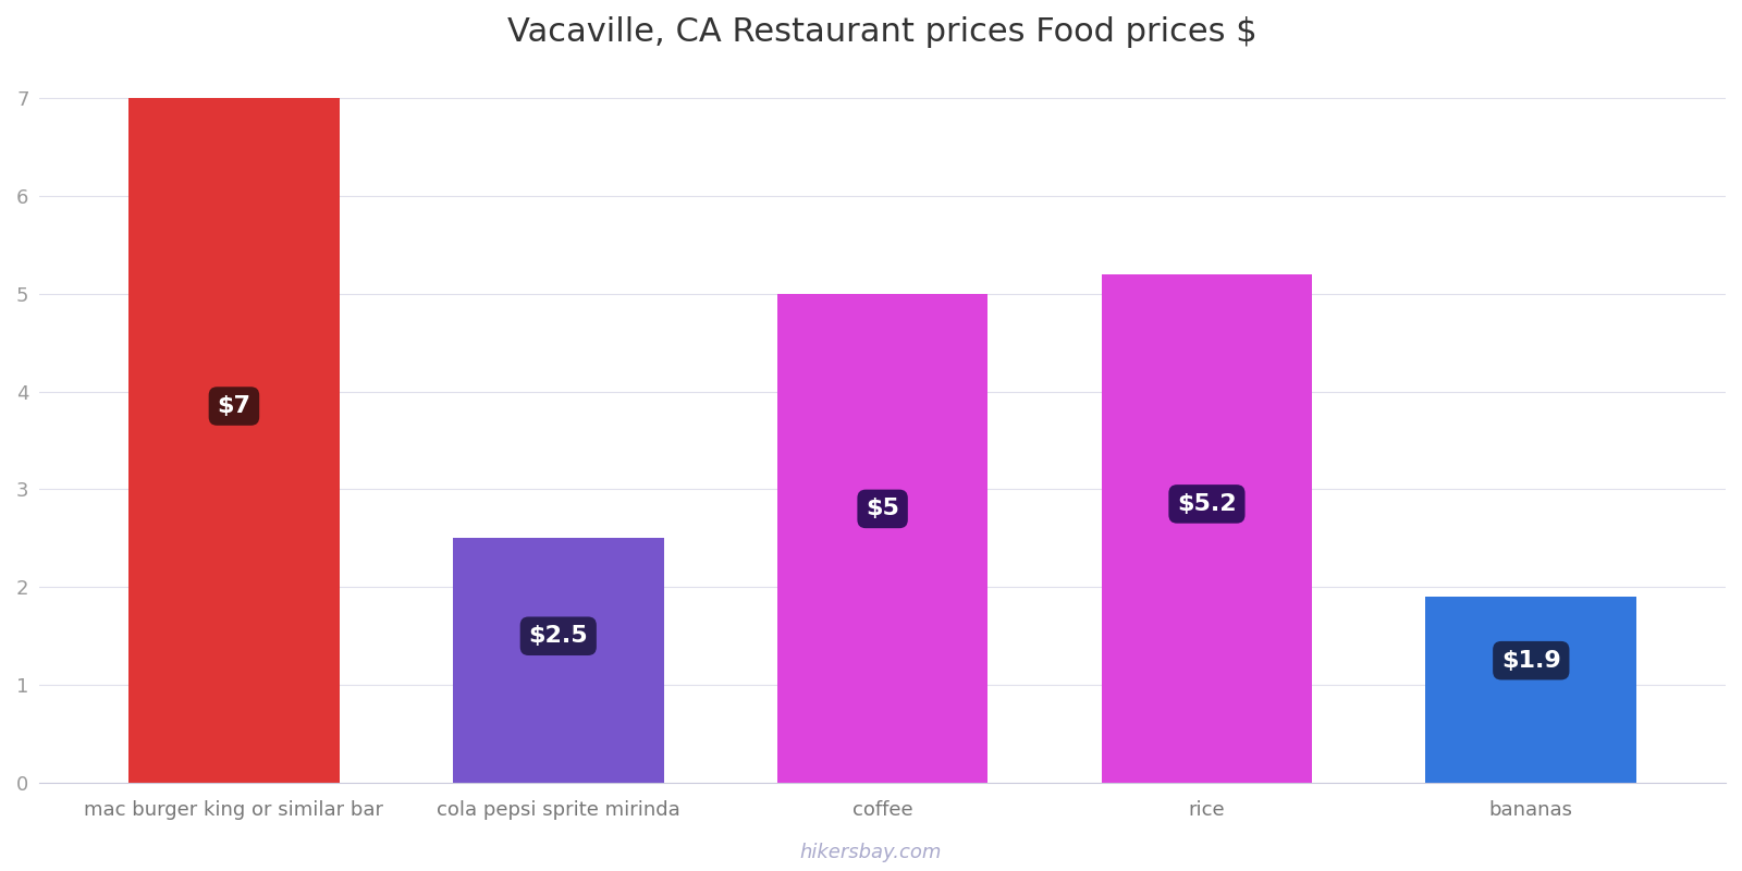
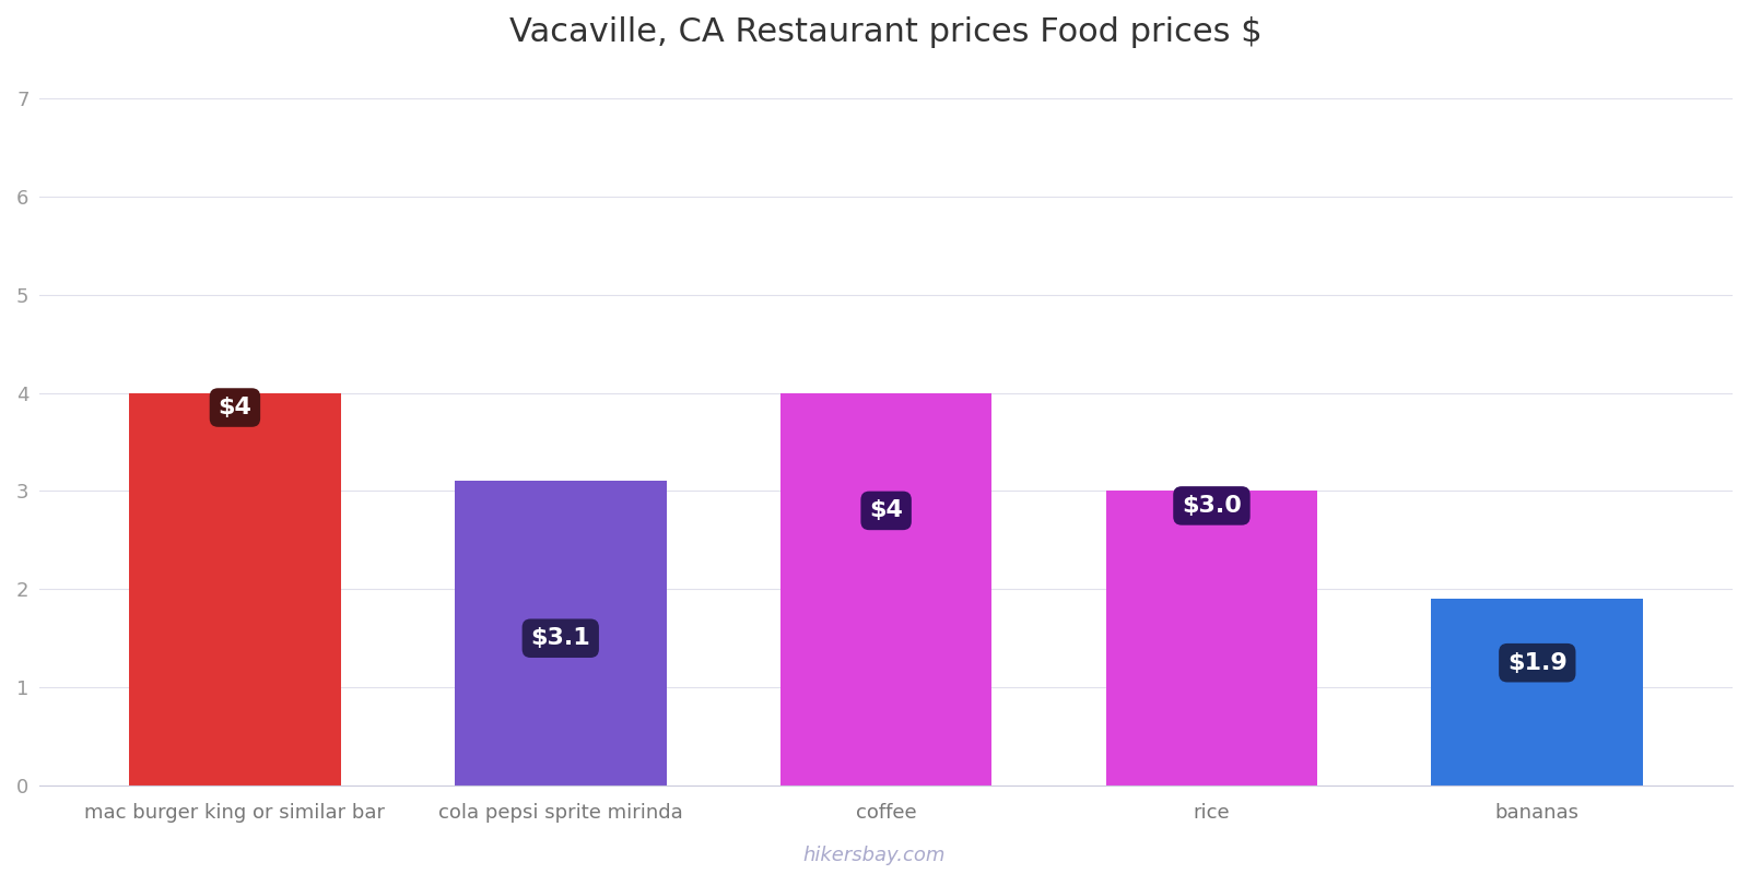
mac burger king or similar bar: $7 -> $4
cola pepsi sprite mirinda: $2.5 -> $3.1
coffee: $5 -> $4
rice: $5.2 -> $3.0
